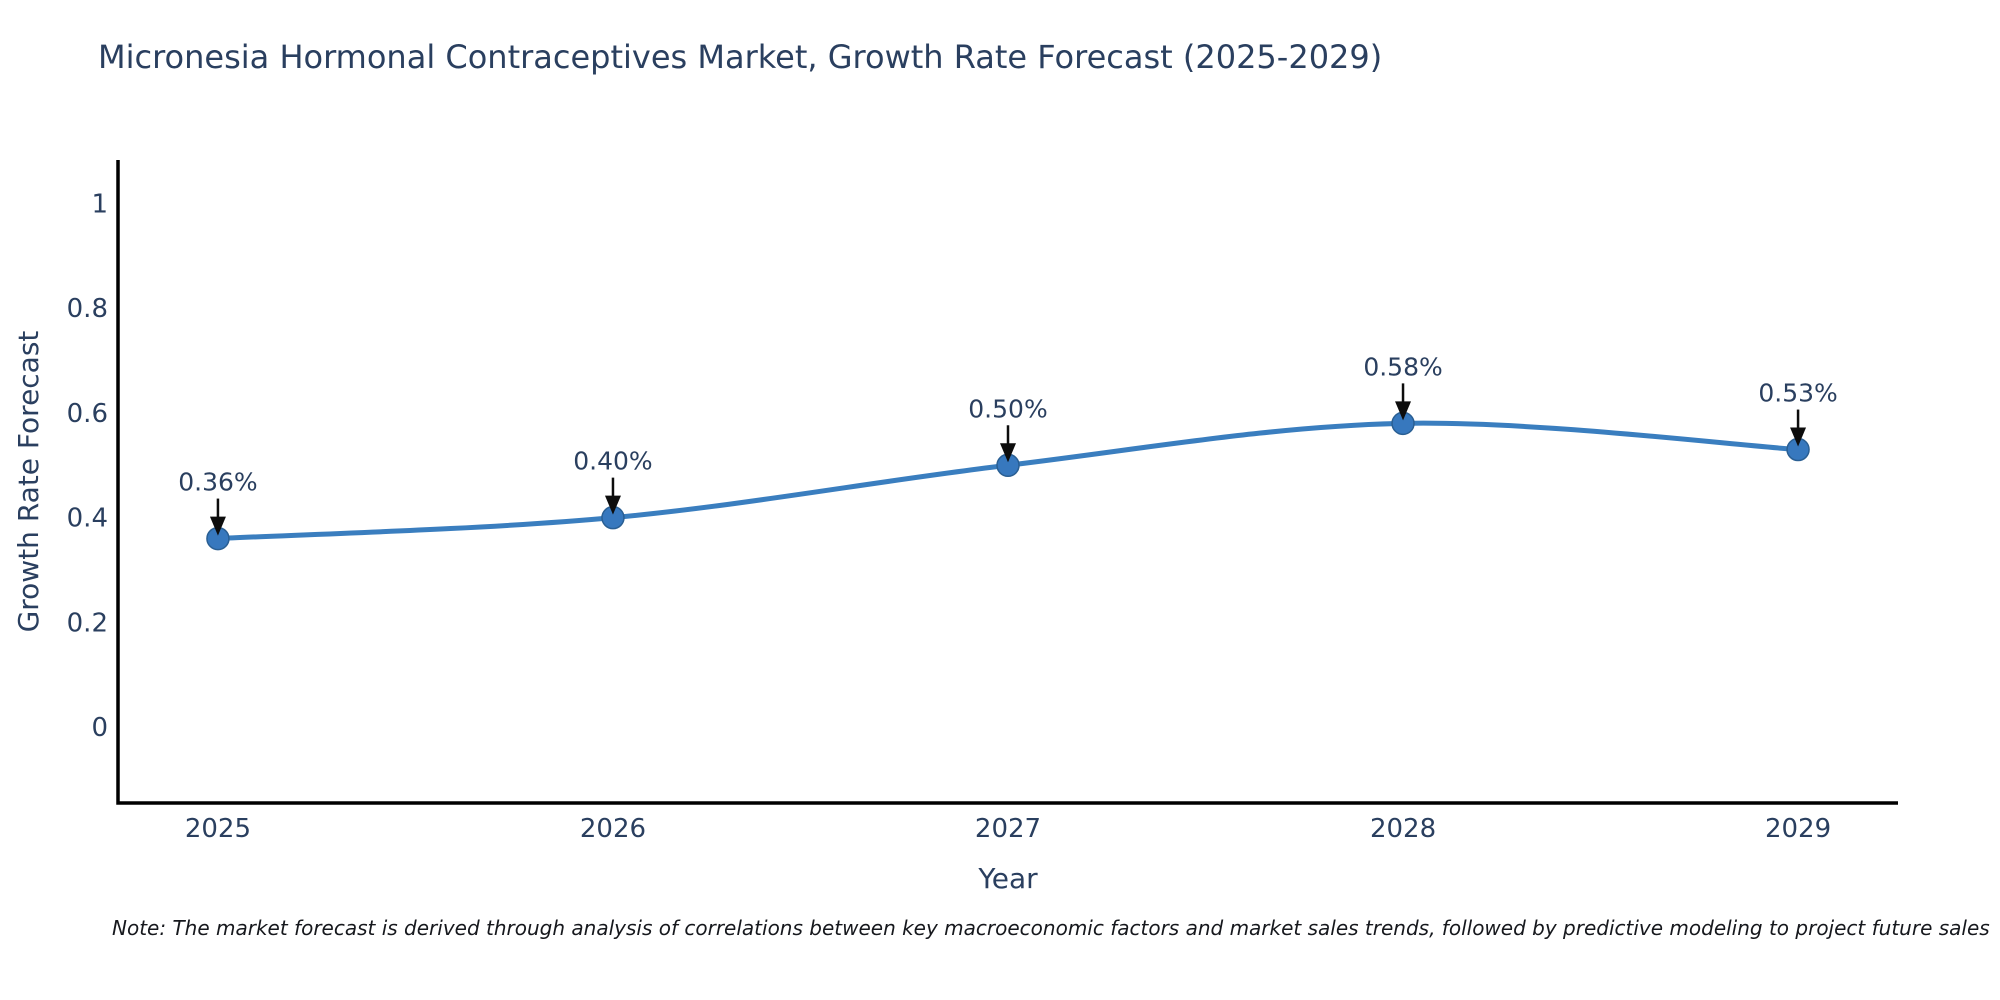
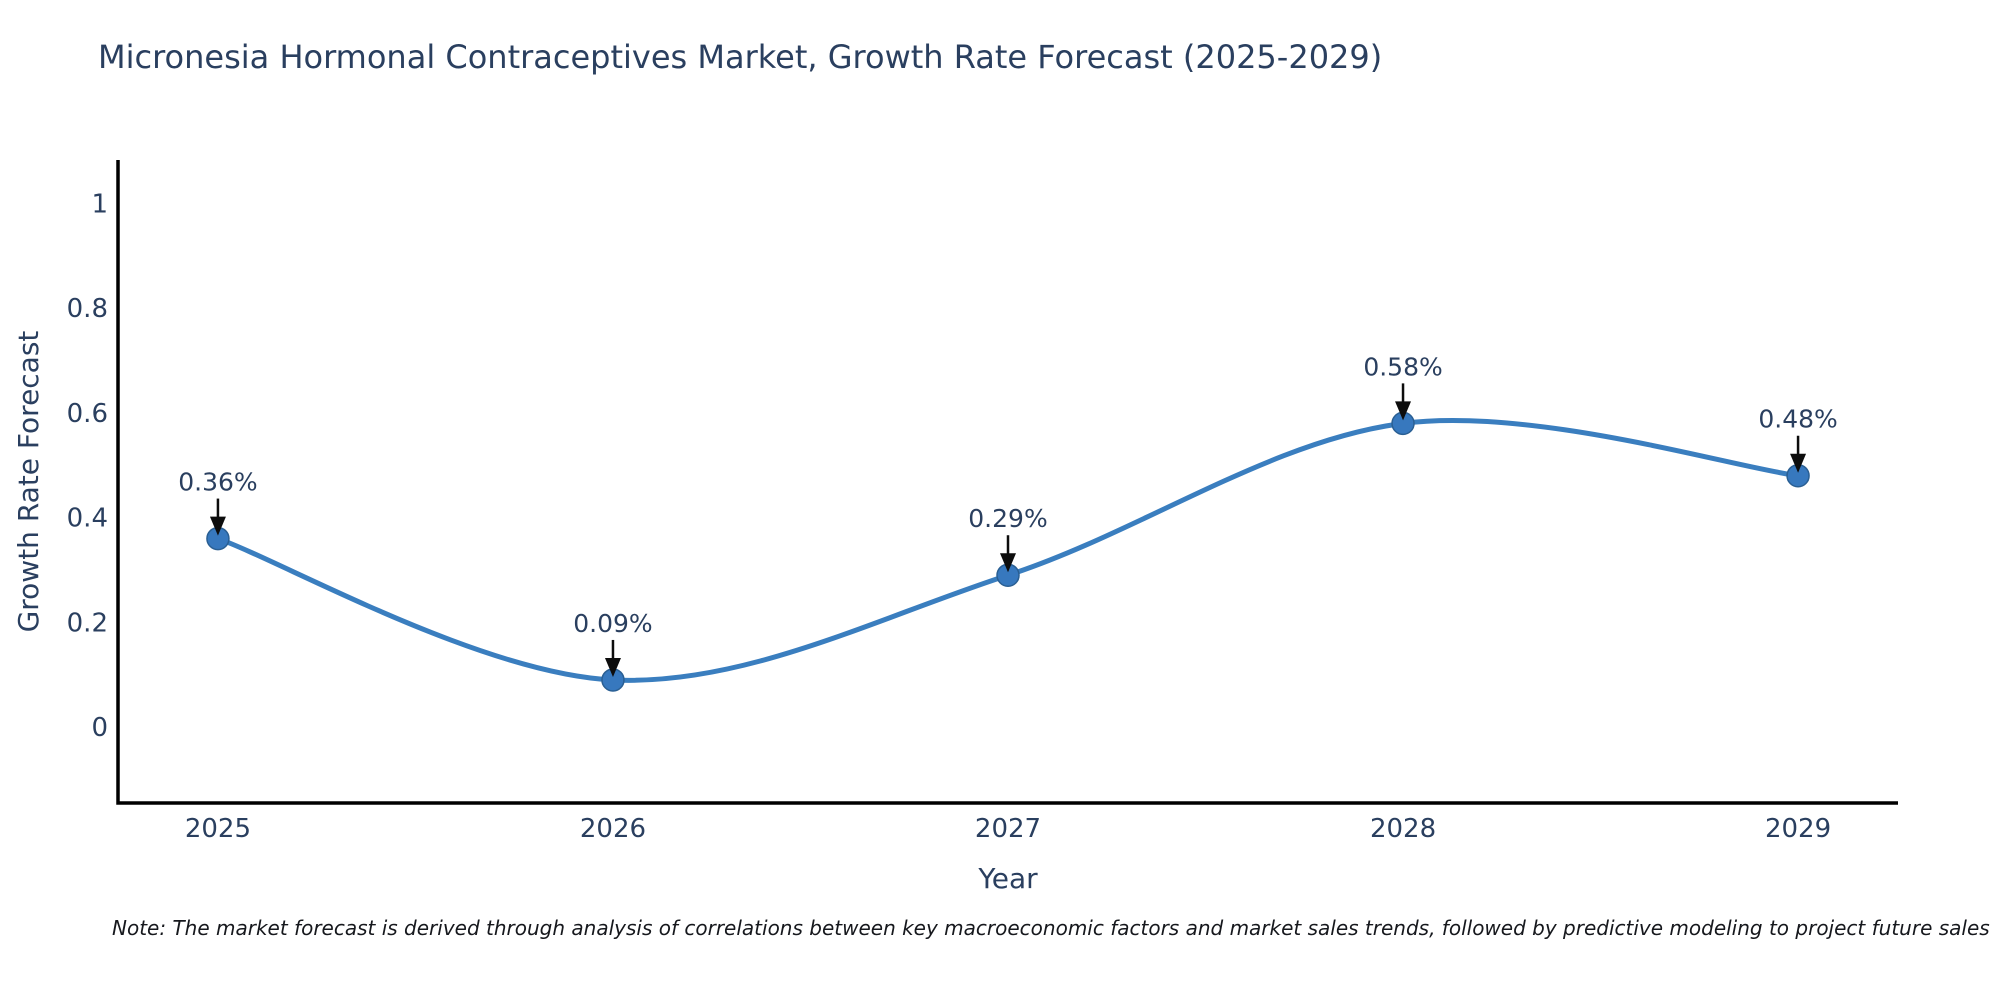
2026: 0.40% -> 0.09%
2027: 0.50% -> 0.29%
2029: 0.53% -> 0.48%
